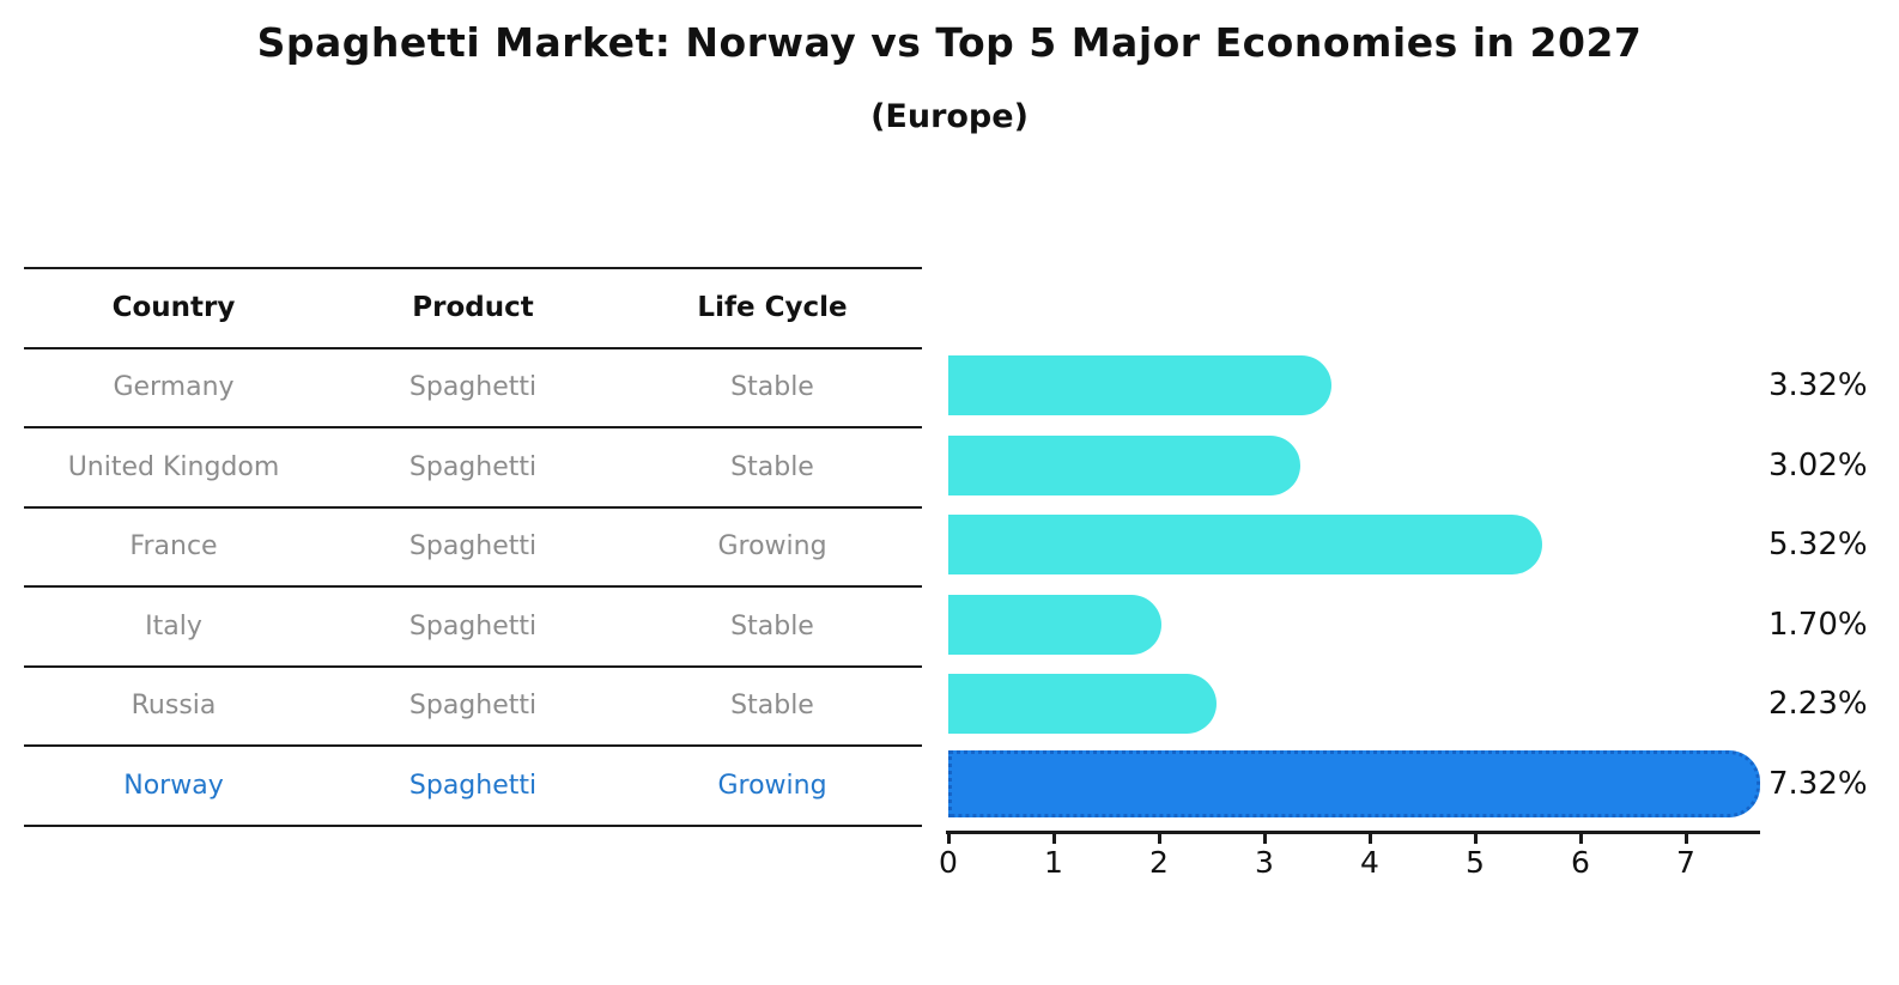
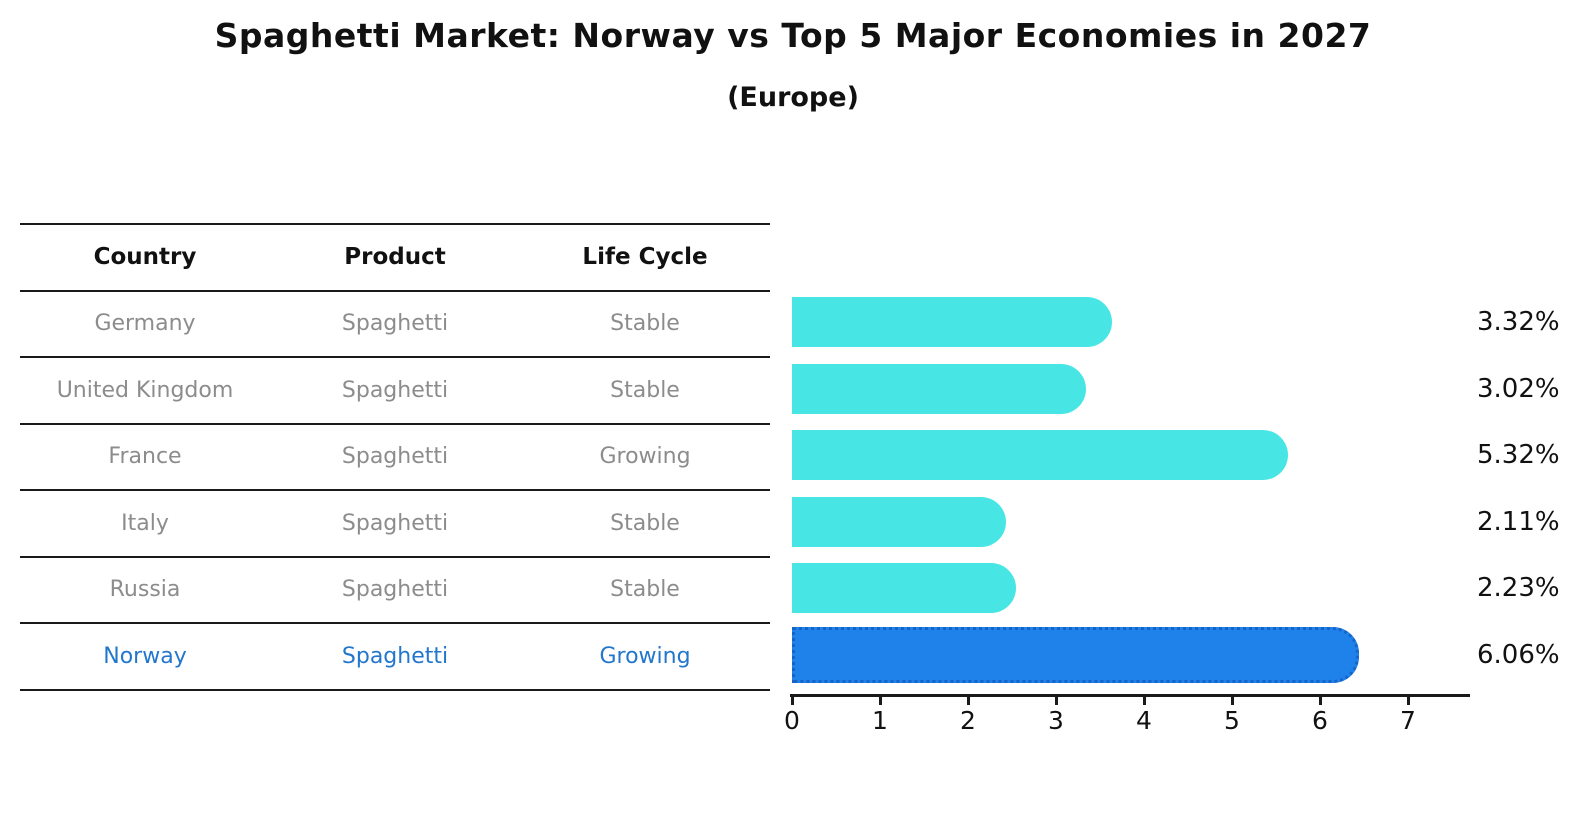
Italy: 1.70% -> 2.11%
Norway: 7.32% -> 6.06%
